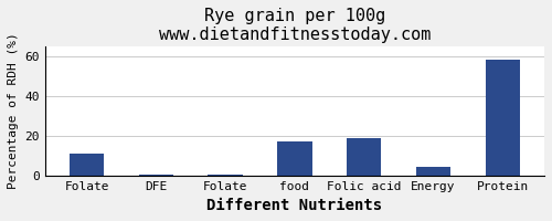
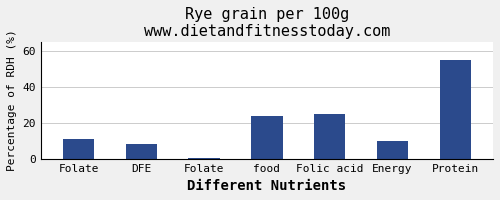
DFE: 0 -> 8
food: 17 -> 24
Folic acid: 18 -> 25
Energy: 4 -> 10
Protein: 58 -> 55
